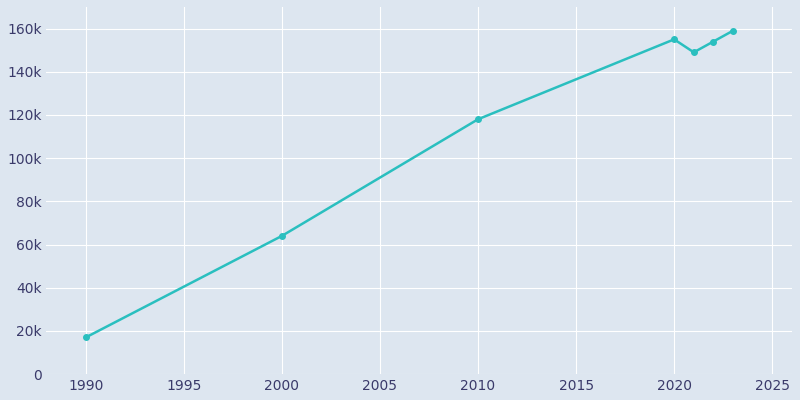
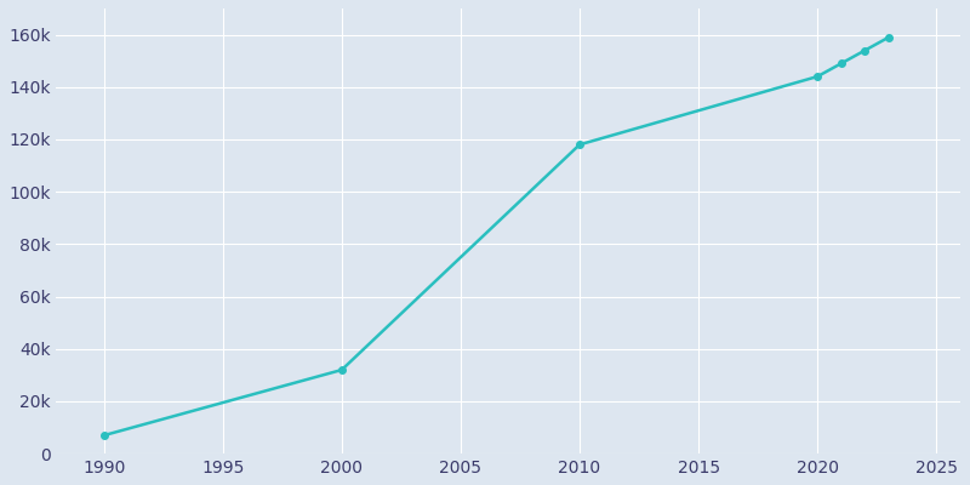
1990: 17k -> 7k
2000: 64k -> 32k
2020: 155k -> 144k
